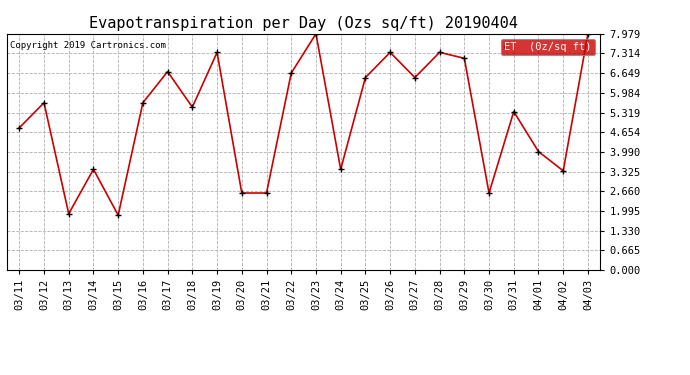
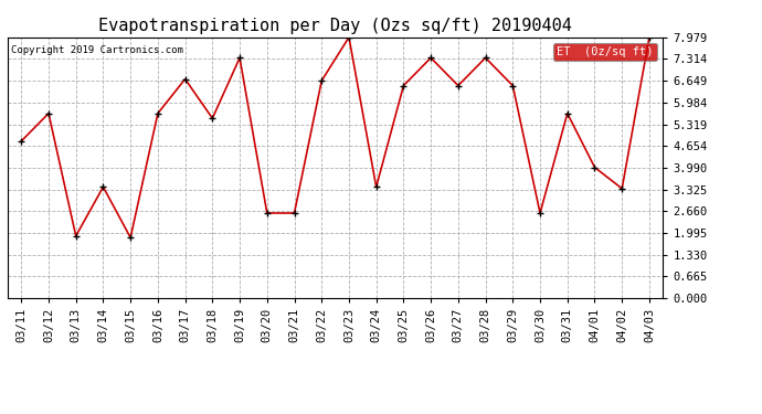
03/29: 7.15 -> 6.50
03/31: 5.35 -> 5.65
